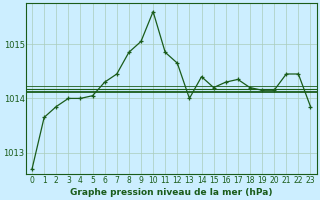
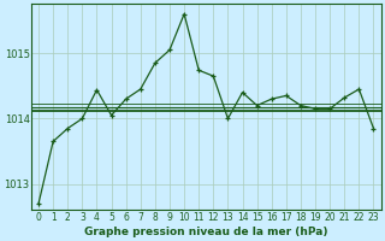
4: 1014.00 -> 1014.44
11: 1014.85 -> 1014.74
21: 1014.45 -> 1014.32
